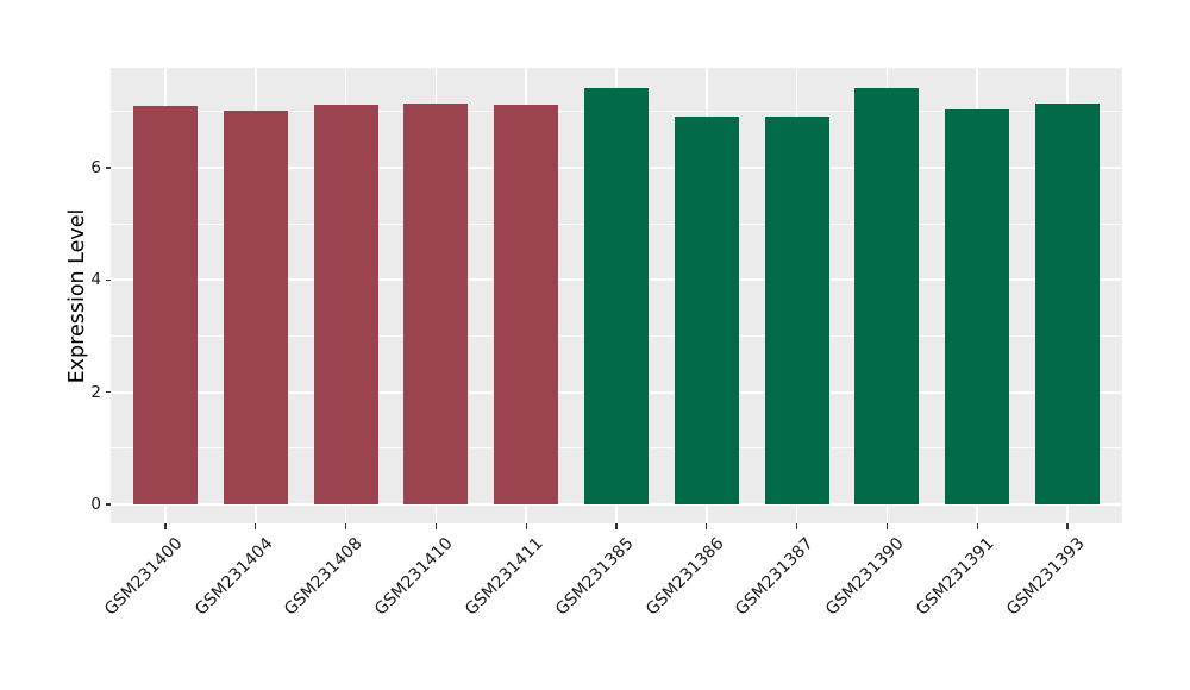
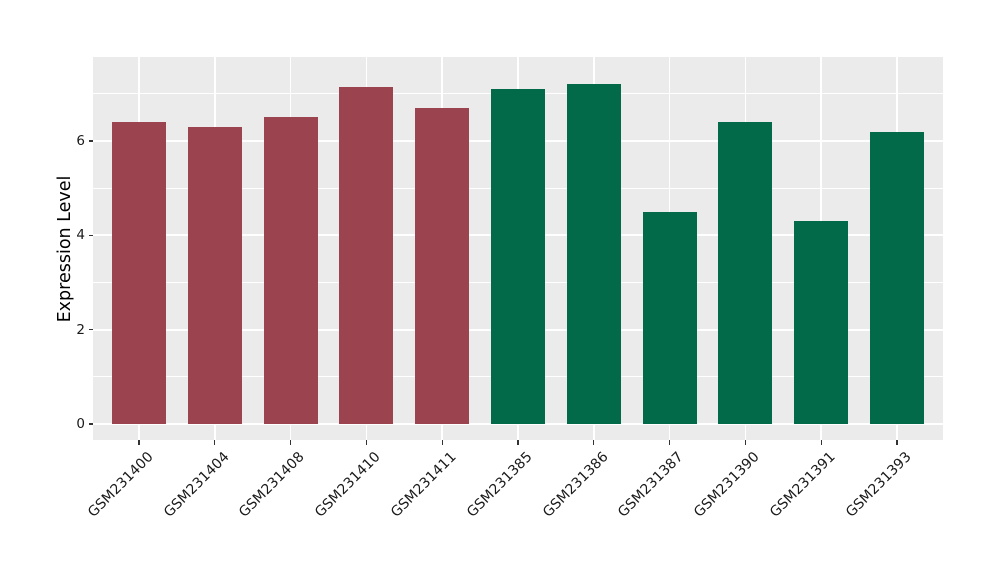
GSM231400: 7.1 -> 6.4
GSM231404: 7.0 -> 6.3
GSM231408: 7.1 -> 6.5
GSM231411: 7.1 -> 6.7
GSM231385: 7.4 -> 7.1
GSM231386: 6.9 -> 7.2
GSM231387: 6.9 -> 4.5
GSM231390: 7.4 -> 6.4
GSM231391: 7.0 -> 4.3
GSM231393: 7.1 -> 6.2
